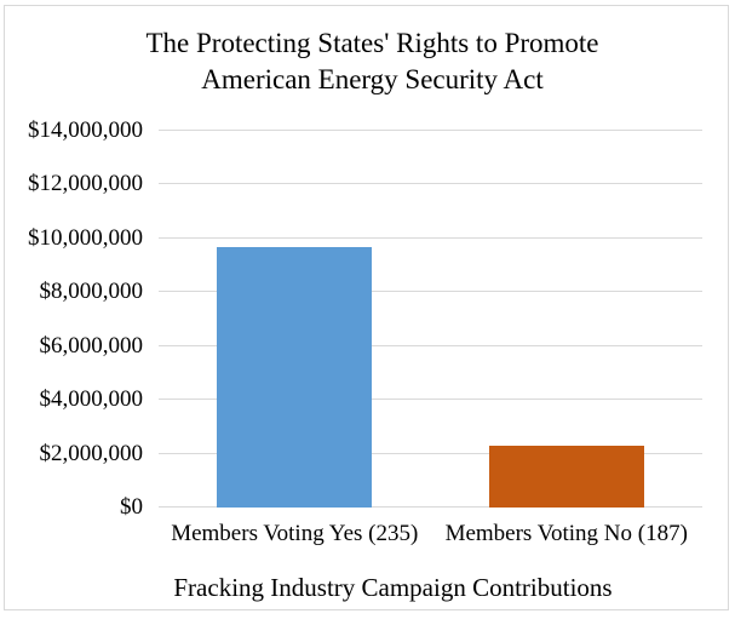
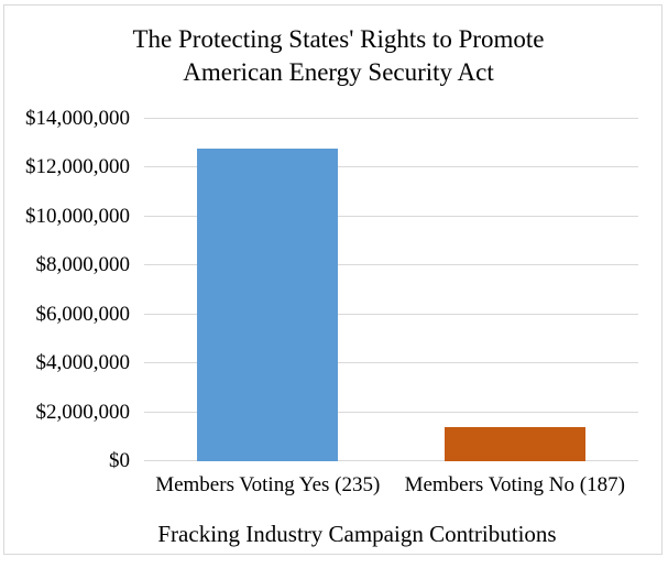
Members Voting Yes (235): $9700000 -> $12800000
Members Voting No (187): $2300000 -> $1400000
